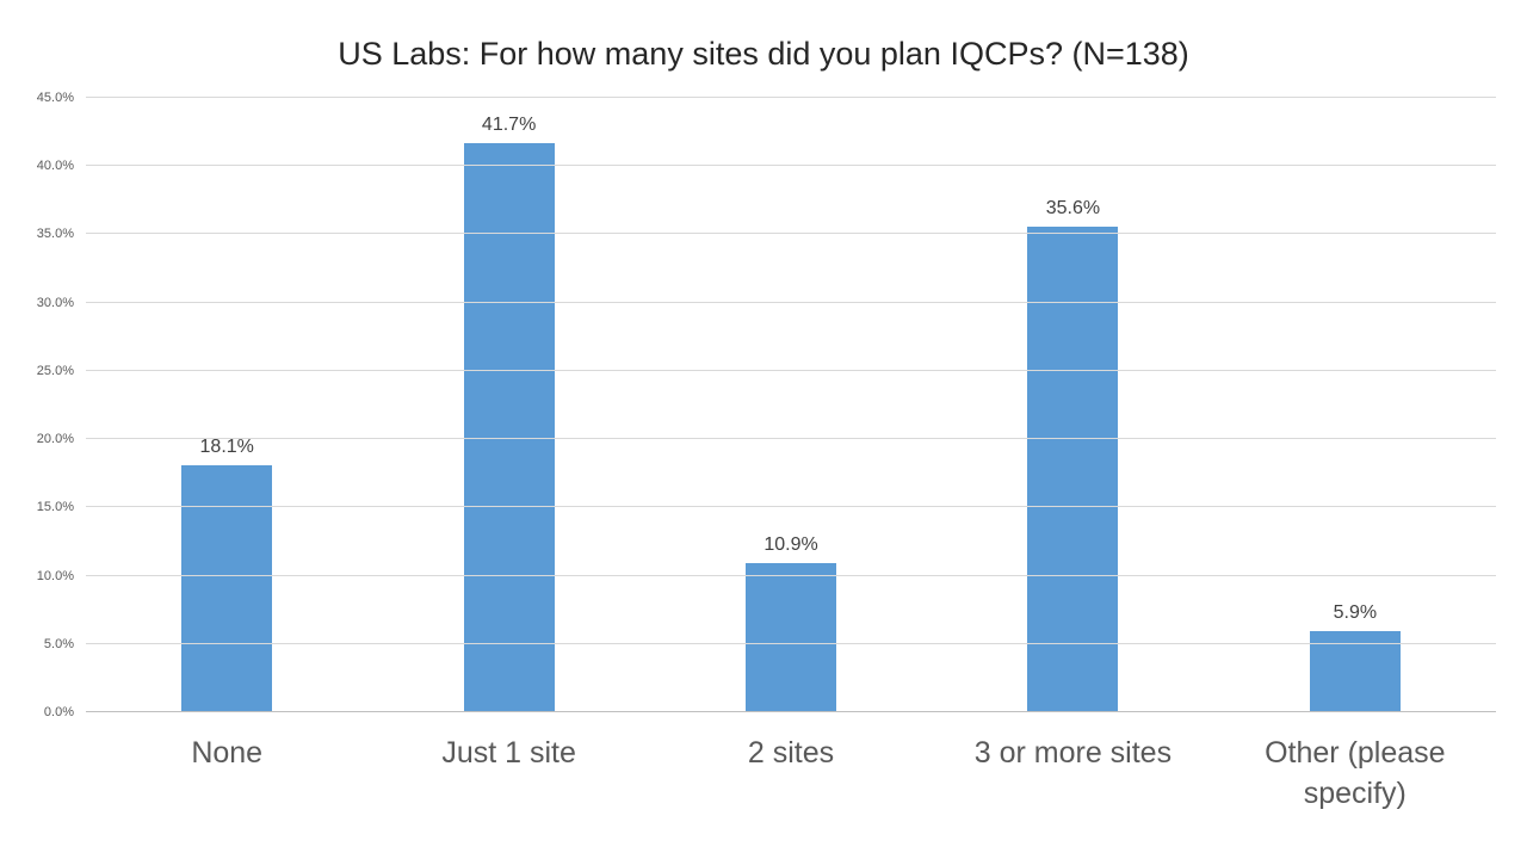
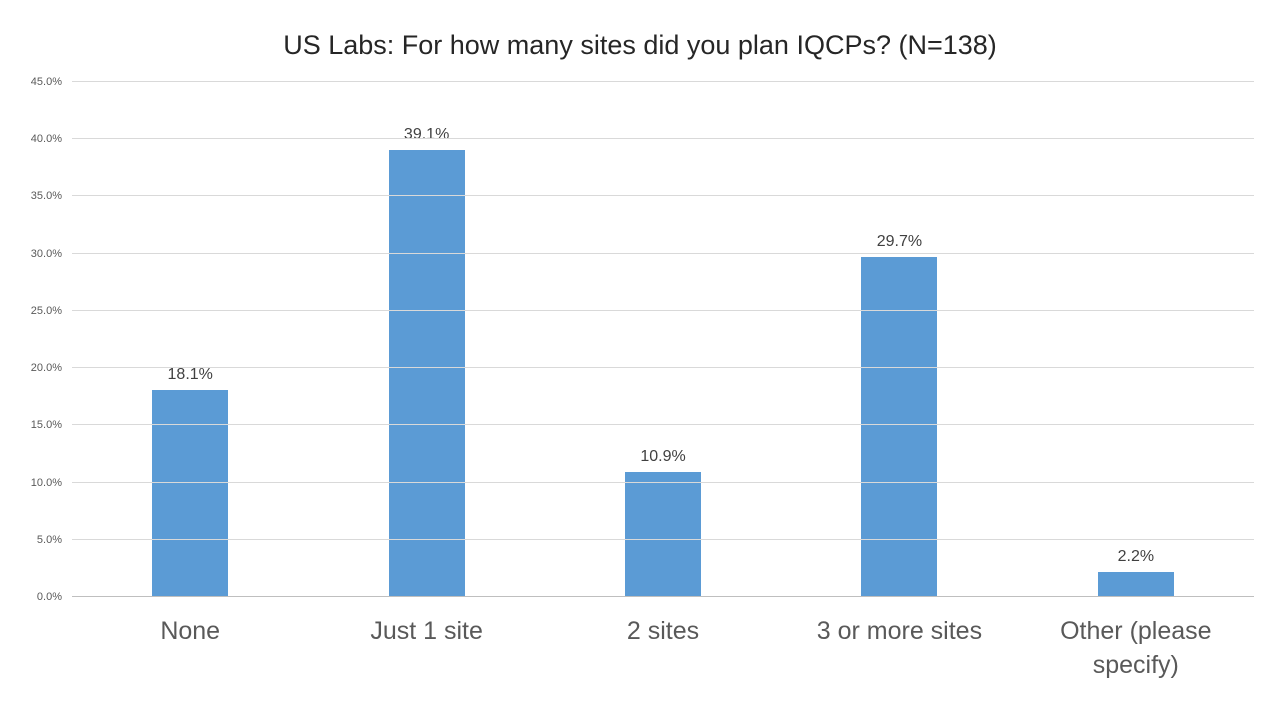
Just 1 site: 41.7% -> 39.1%
3 or more sites: 35.6% -> 29.7%
Other (please specify): 5.9% -> 2.2%
